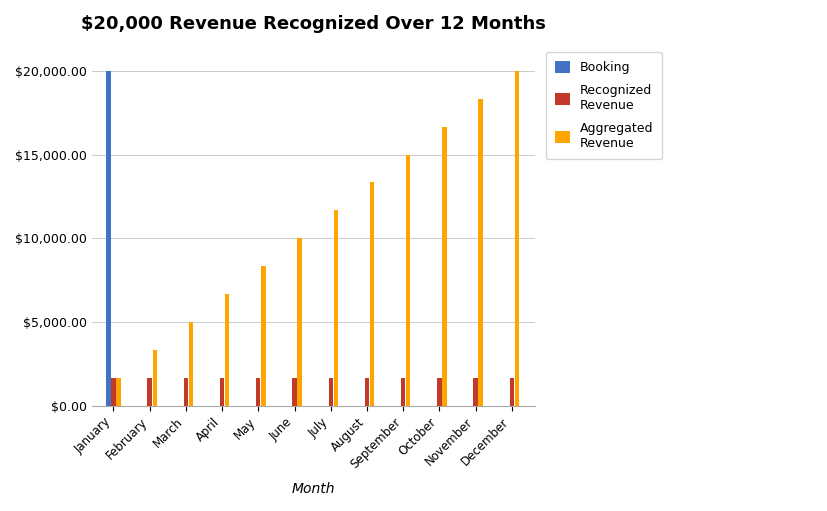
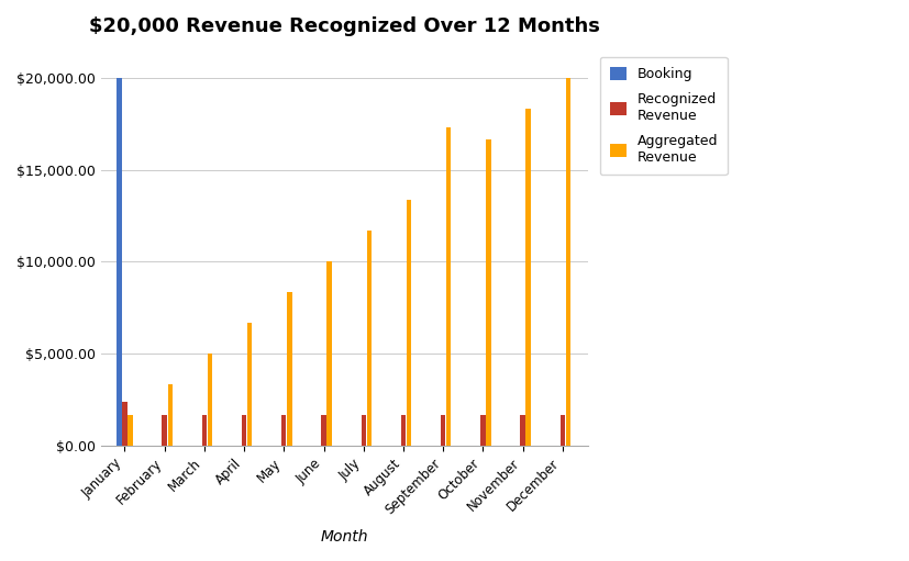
Recognized Revenue/January: $1,700 -> $2,400
Aggregated Revenue/September: $15,000 -> $17,300
